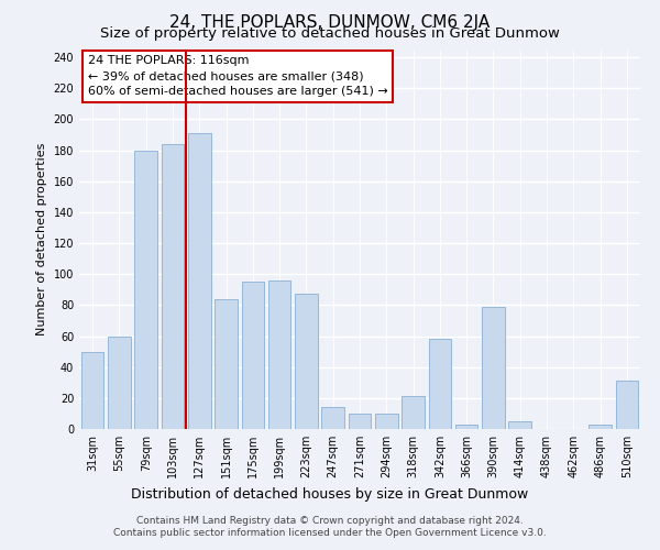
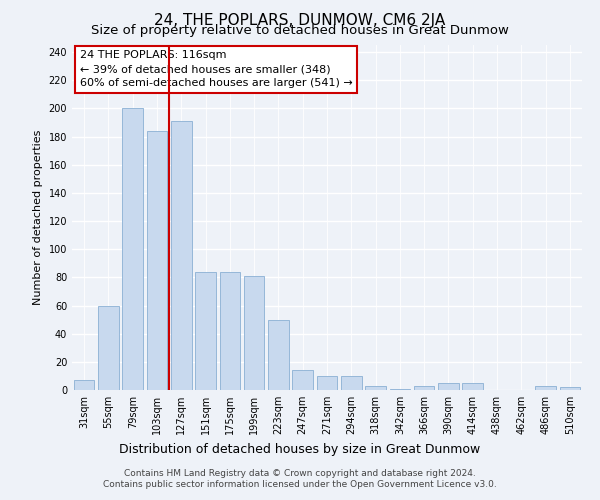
31sqm: 50 -> 7
79sqm: 180 -> 200
175sqm: 95 -> 84
199sqm: 96 -> 81
223sqm: 87 -> 50
318sqm: 21 -> 3
342sqm: 58 -> 1
390sqm: 79 -> 5
510sqm: 31 -> 2
